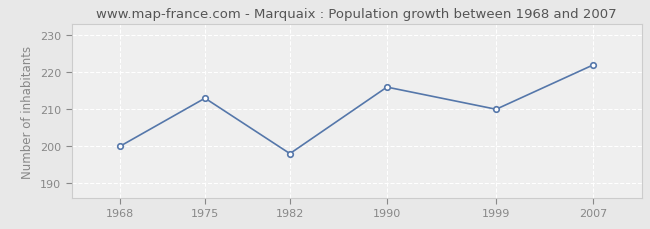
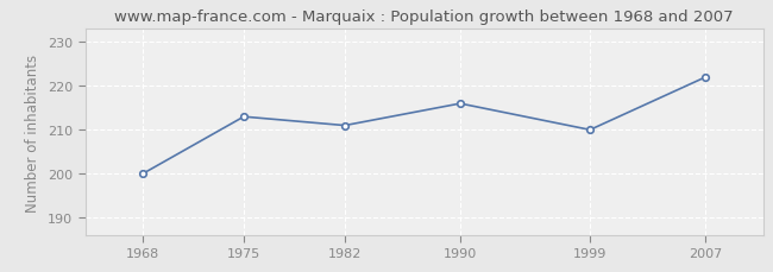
1982: 198 -> 211
